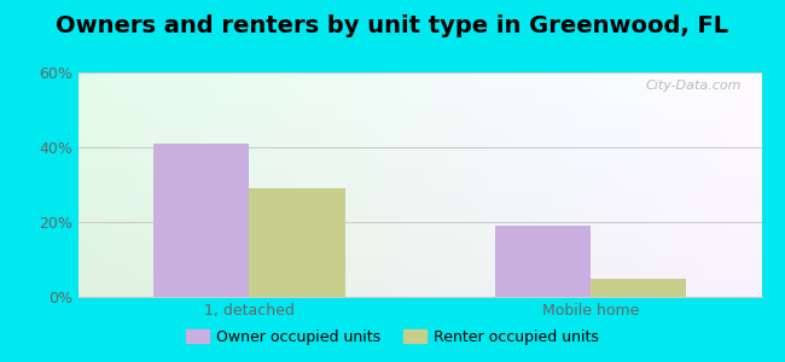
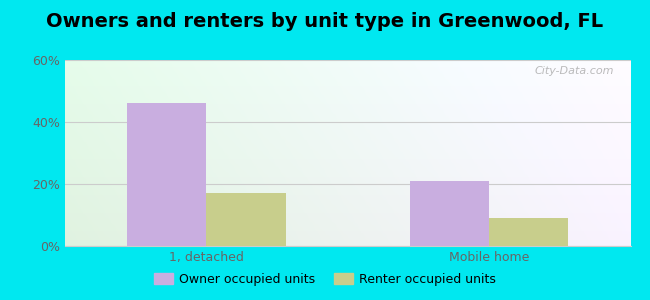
Owner occupied units/1, detached: 41% -> 46%
Renter occupied units/1, detached: 29% -> 17%
Owner occupied units/Mobile home: 19% -> 21%
Renter occupied units/Mobile home: 5% -> 9%
